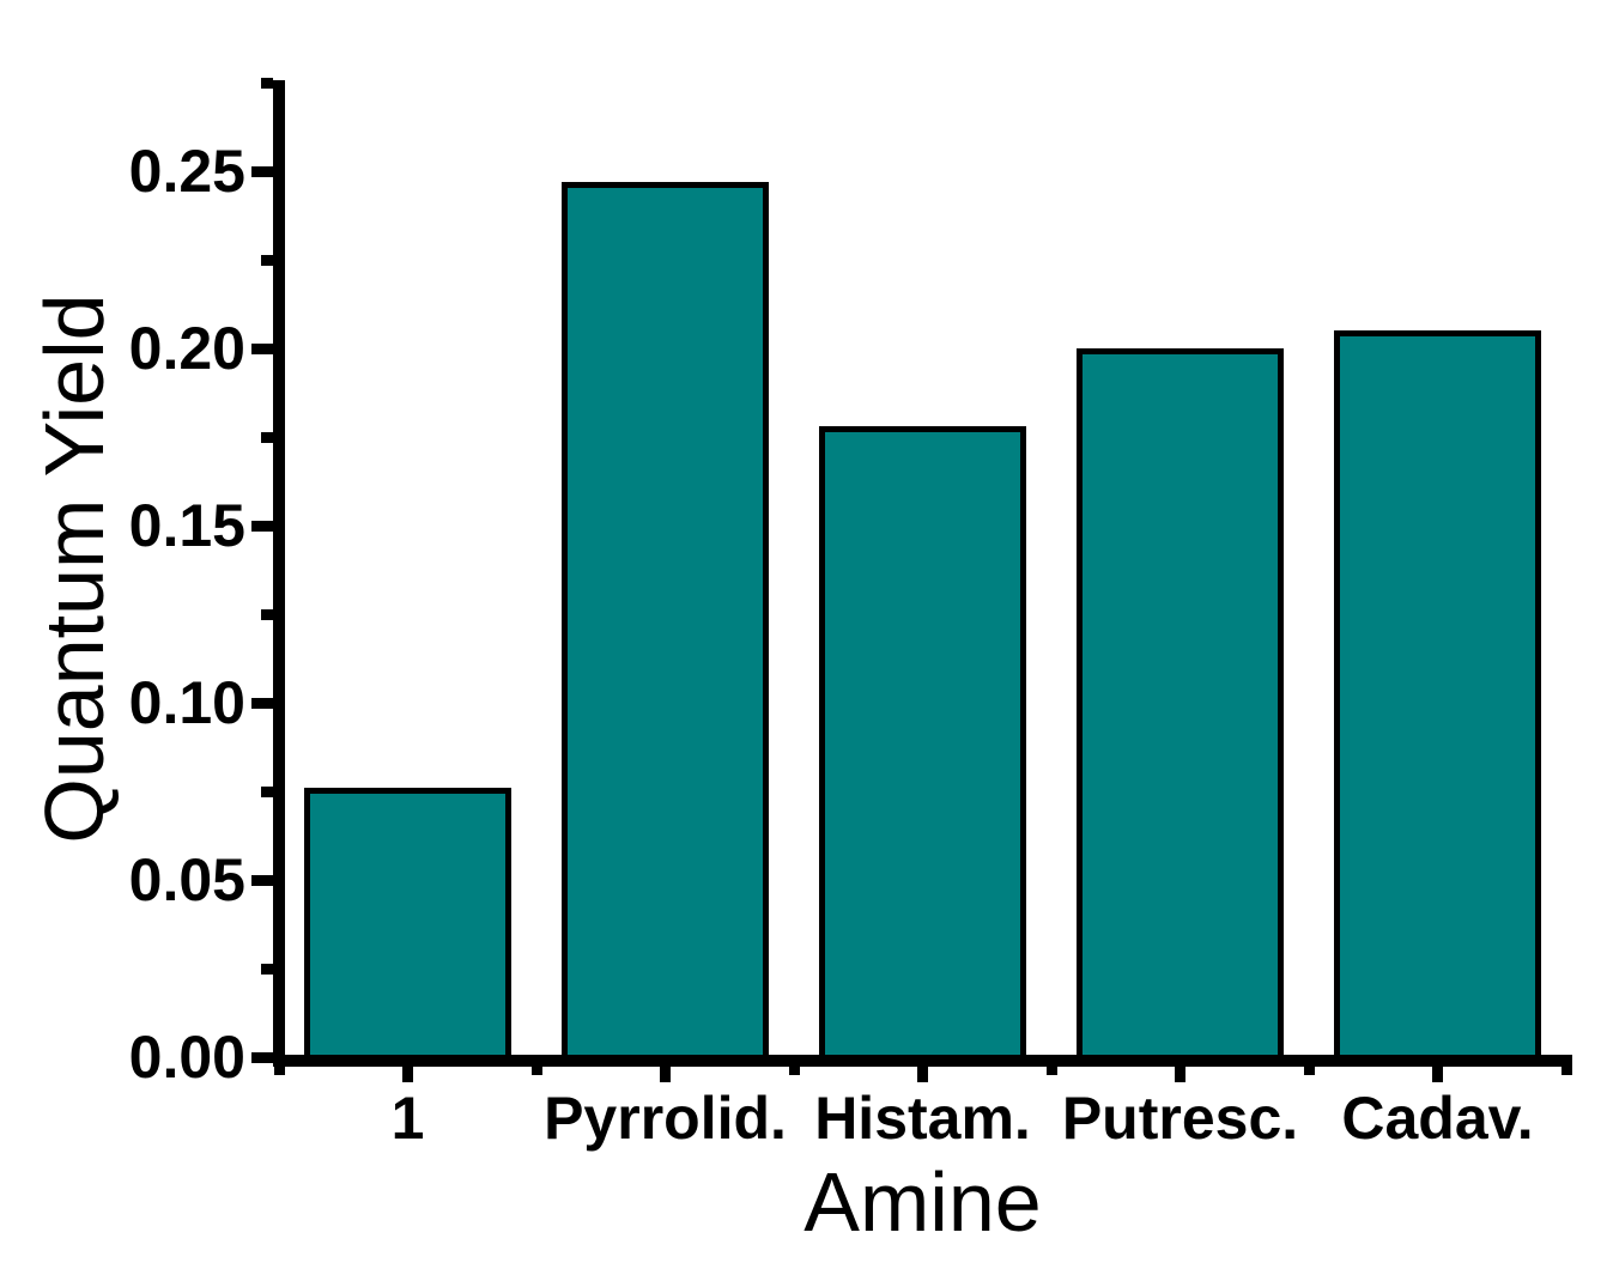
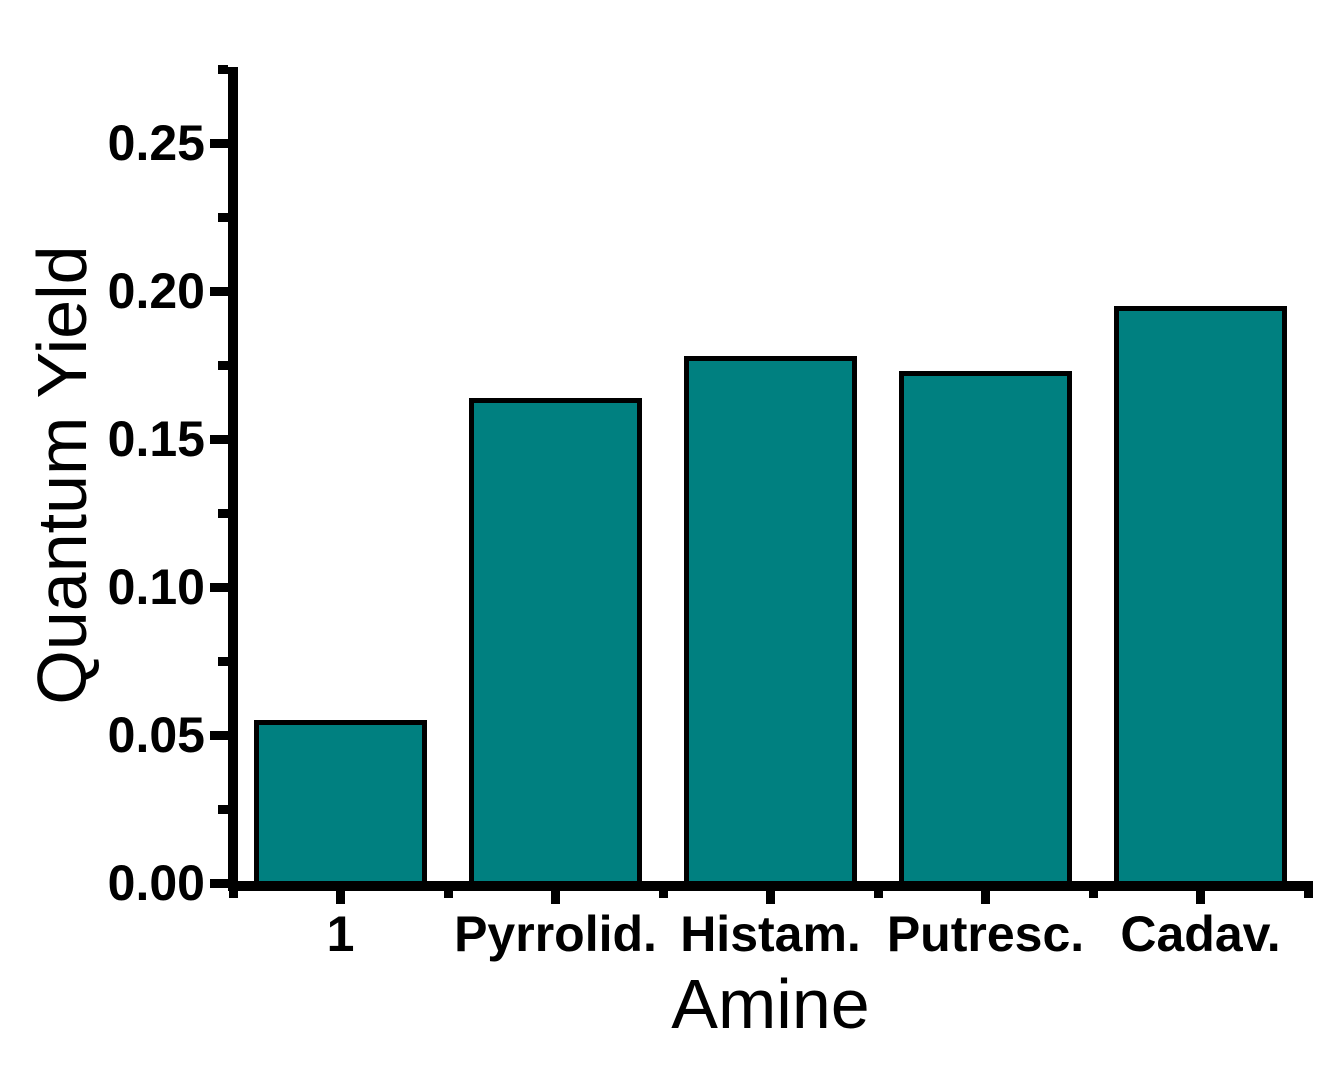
1: 0.076 -> 0.055
Pyrrolid.: 0.247 -> 0.164
Putresc.: 0.200 -> 0.173
Cadav.: 0.205 -> 0.195
